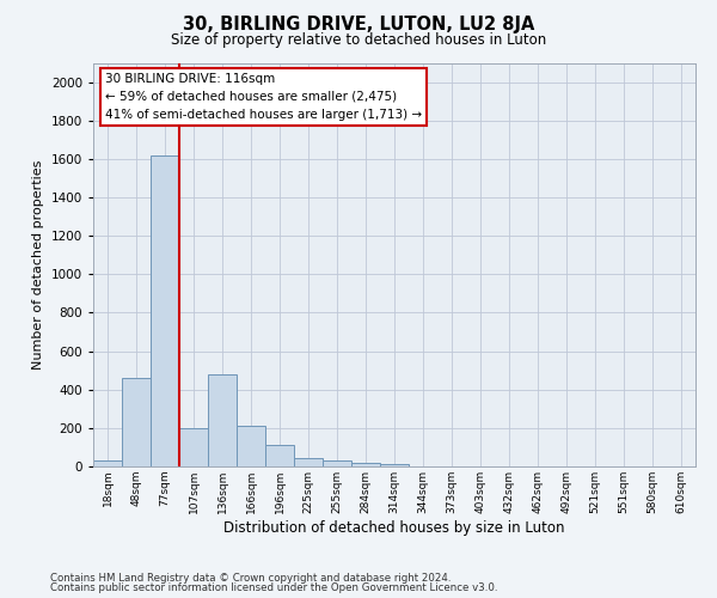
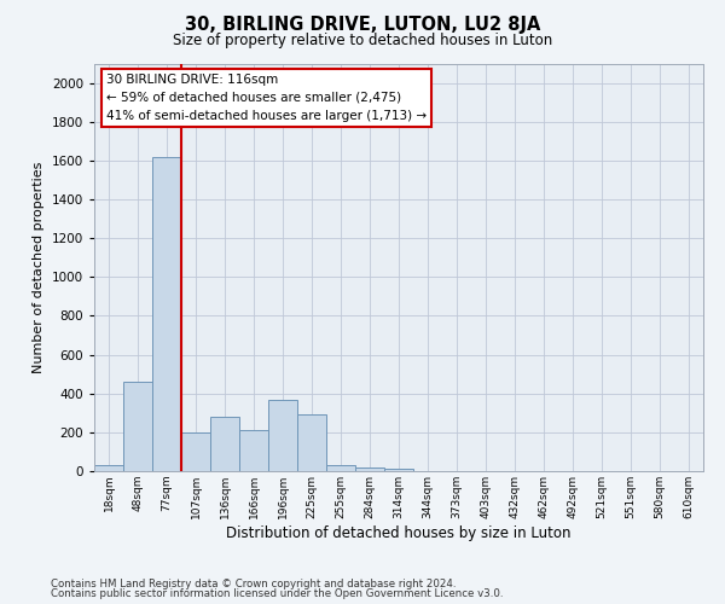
136sqm: 480 -> 280
196sqm: 120 -> 370
225sqm: 40 -> 290
